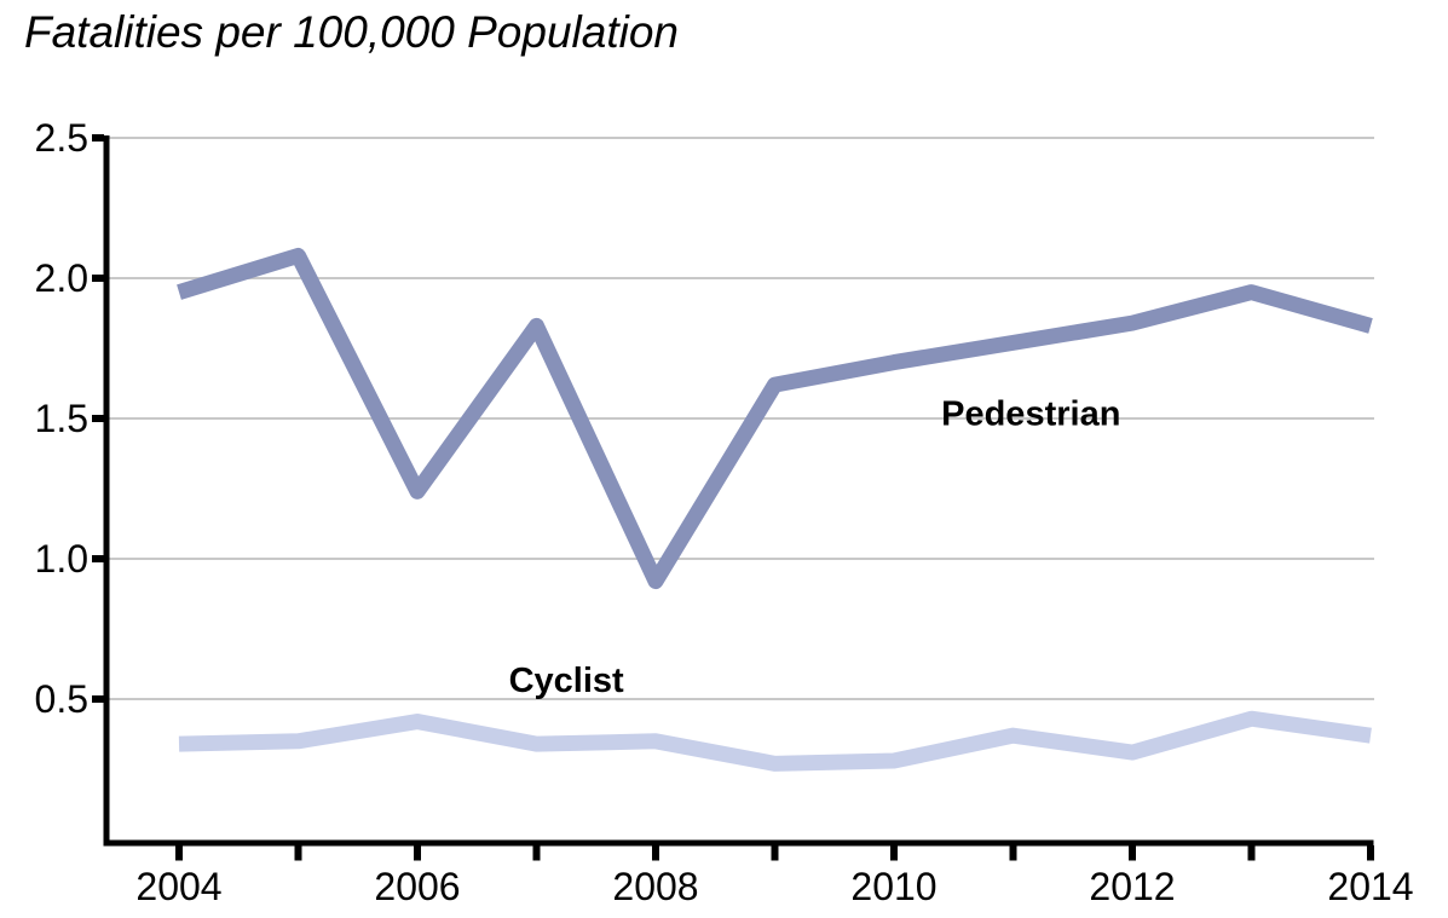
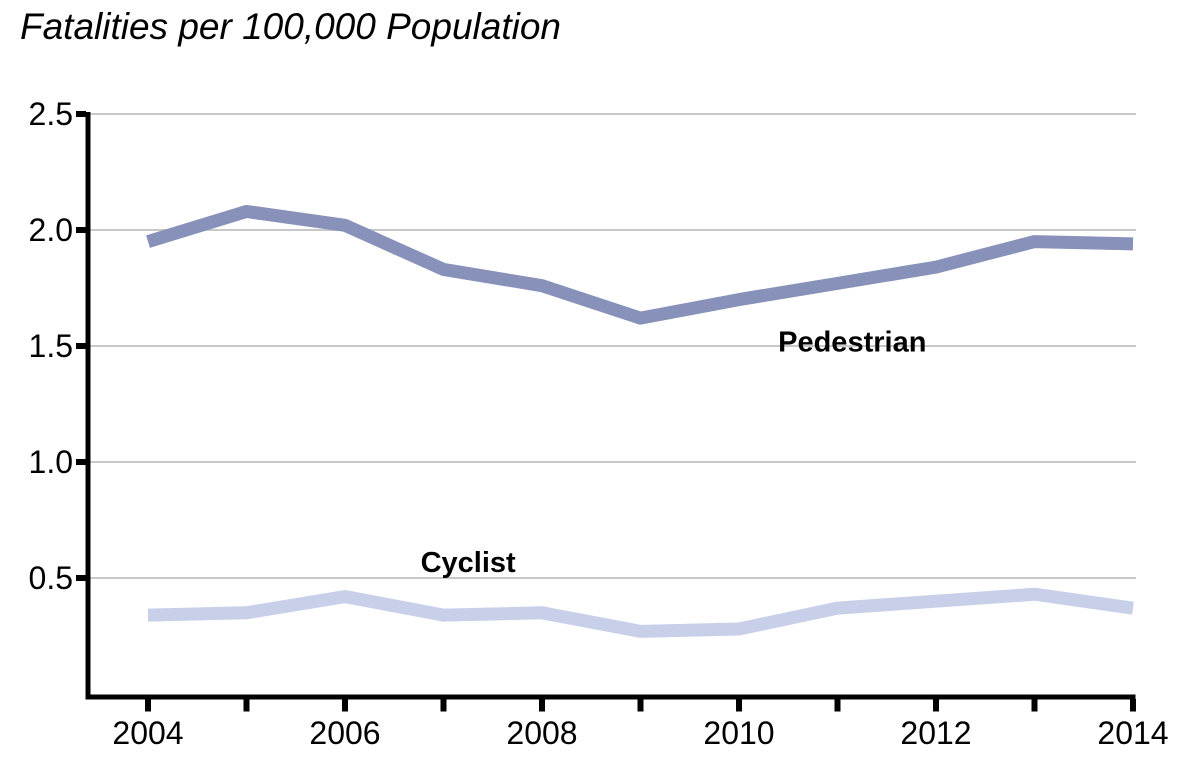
Pedestrian/2006: 1.24 -> 2.02
Pedestrian/2008: 0.92 -> 1.76
Cyclist/2012: 0.31 -> 0.40
Pedestrian/2014: 1.83 -> 1.94
